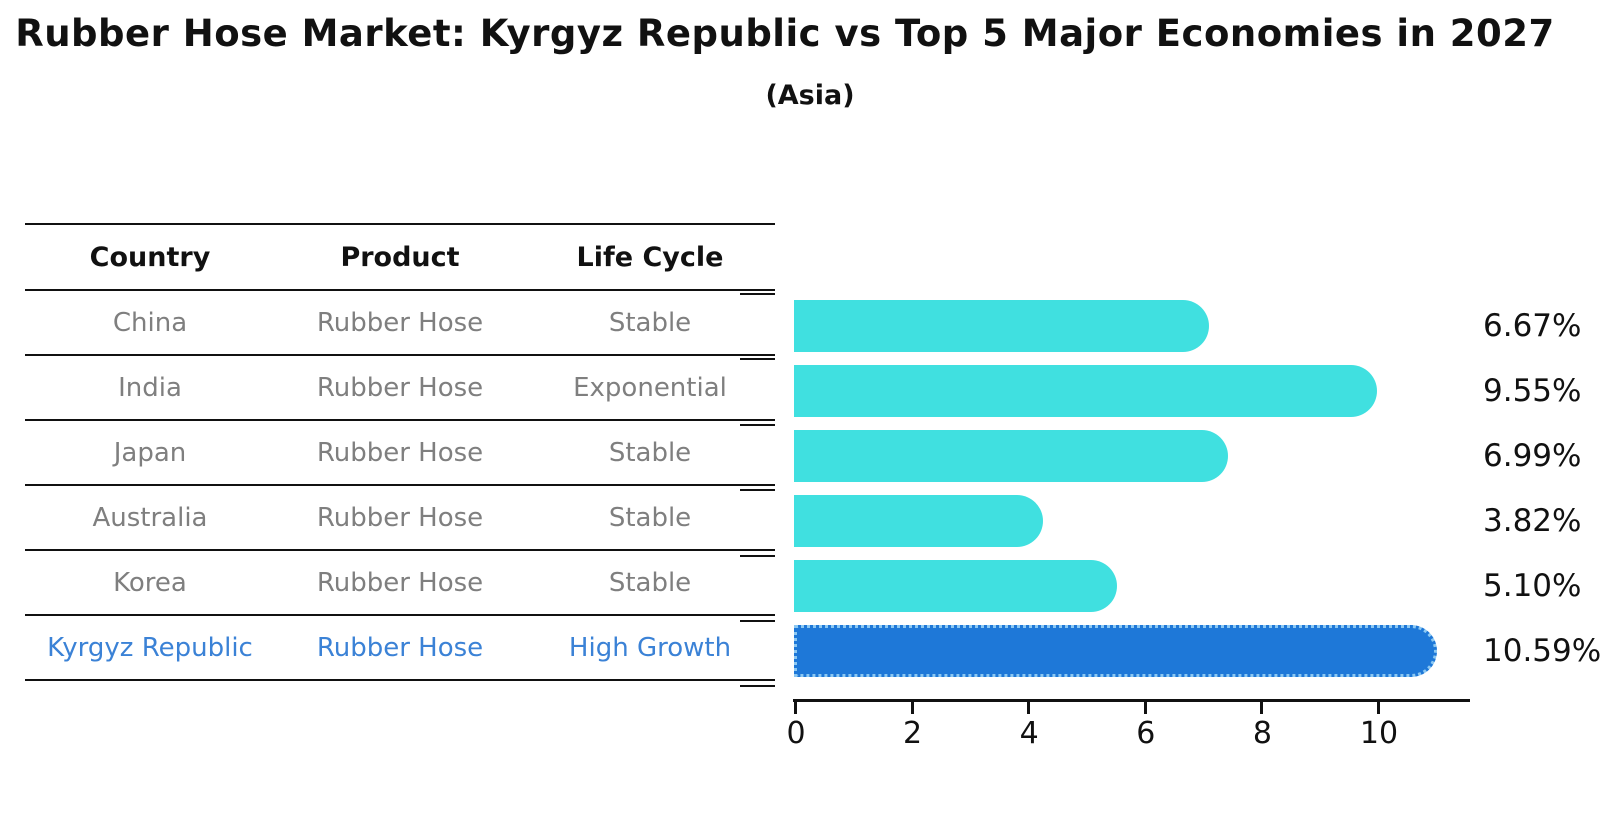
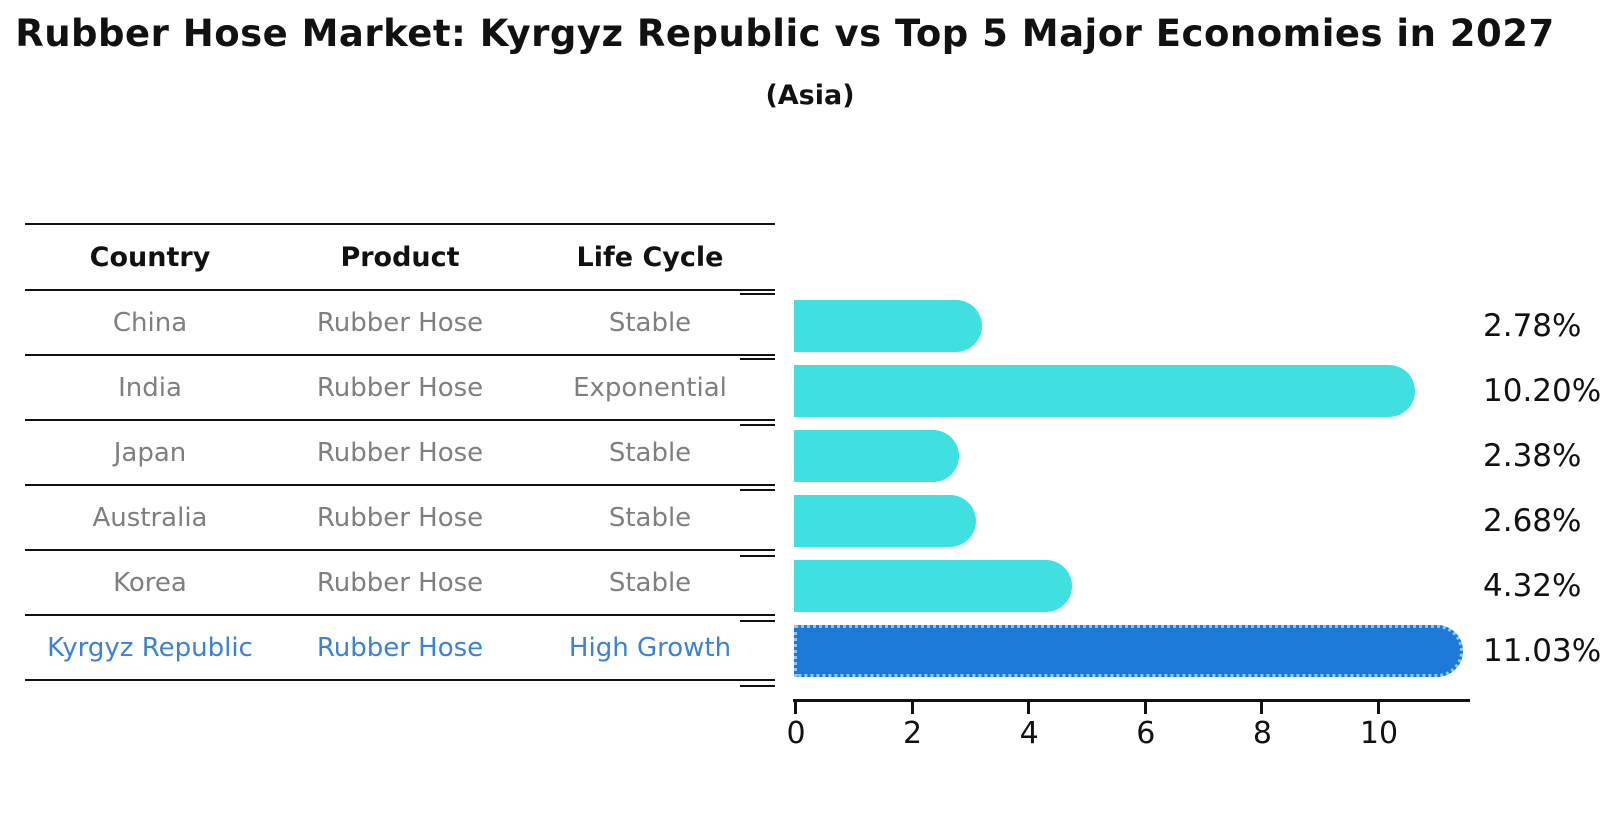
China: 6.67% -> 2.78%
India: 9.55% -> 10.20%
Japan: 6.99% -> 2.38%
Australia: 3.82% -> 2.68%
Korea: 5.10% -> 4.32%
Kyrgyz Republic: 10.59% -> 11.03%
